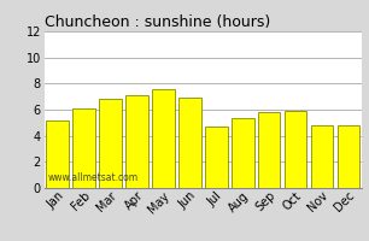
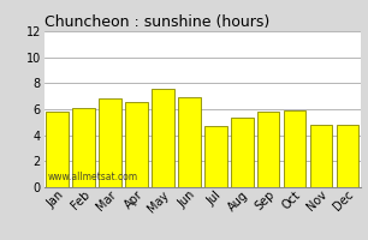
Jan: 5.2 -> 5.8
Apr: 7.1 -> 6.6
